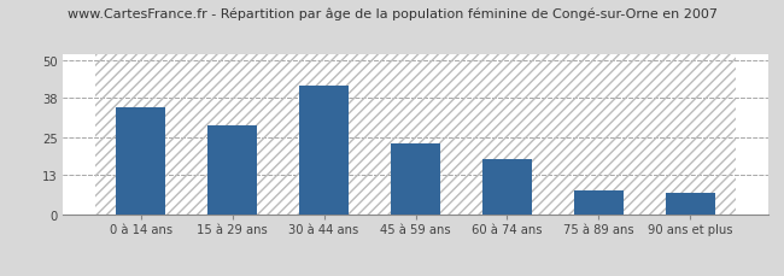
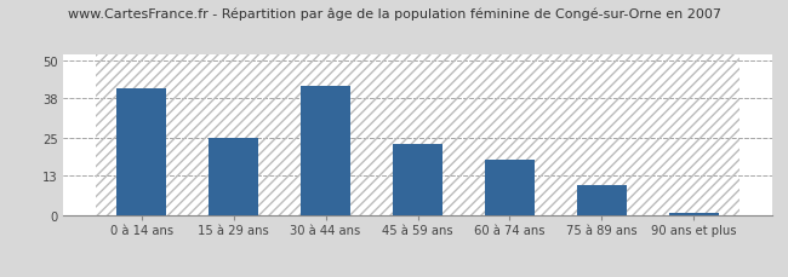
0 à 14 ans: 35 -> 41
15 à 29 ans: 29 -> 25
75 à 89 ans: 8 -> 10
90 ans et plus: 7 -> 1
